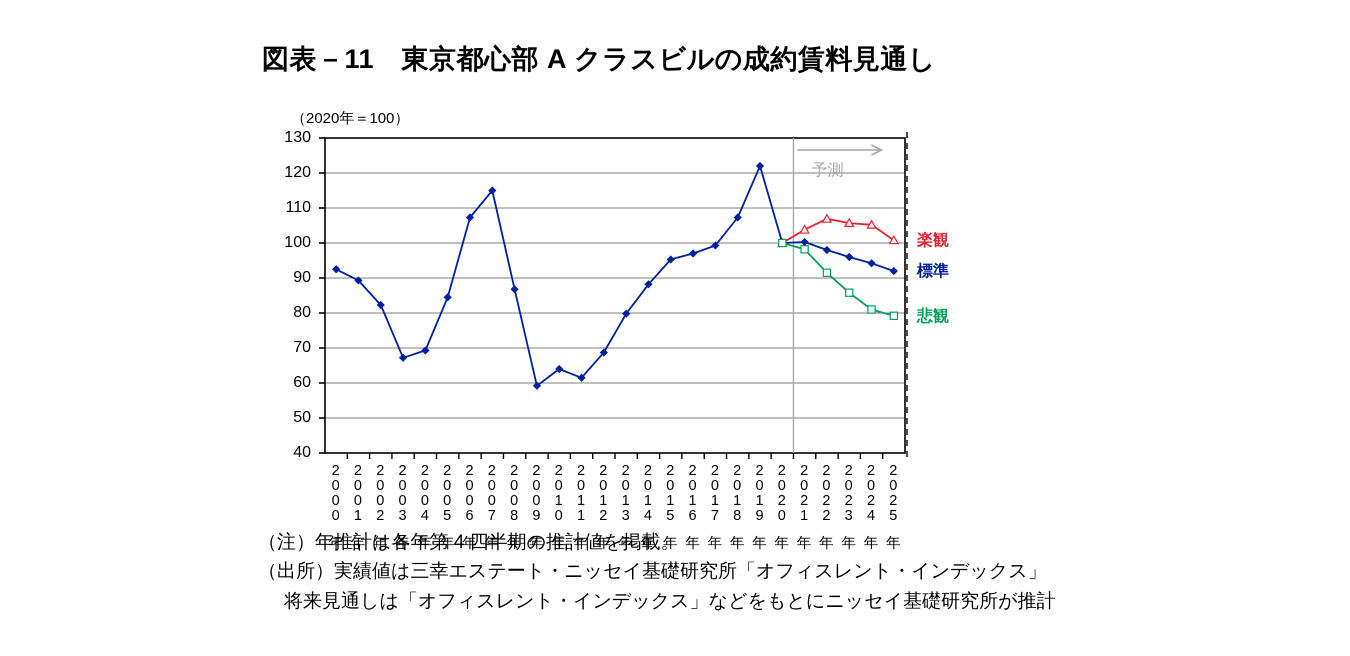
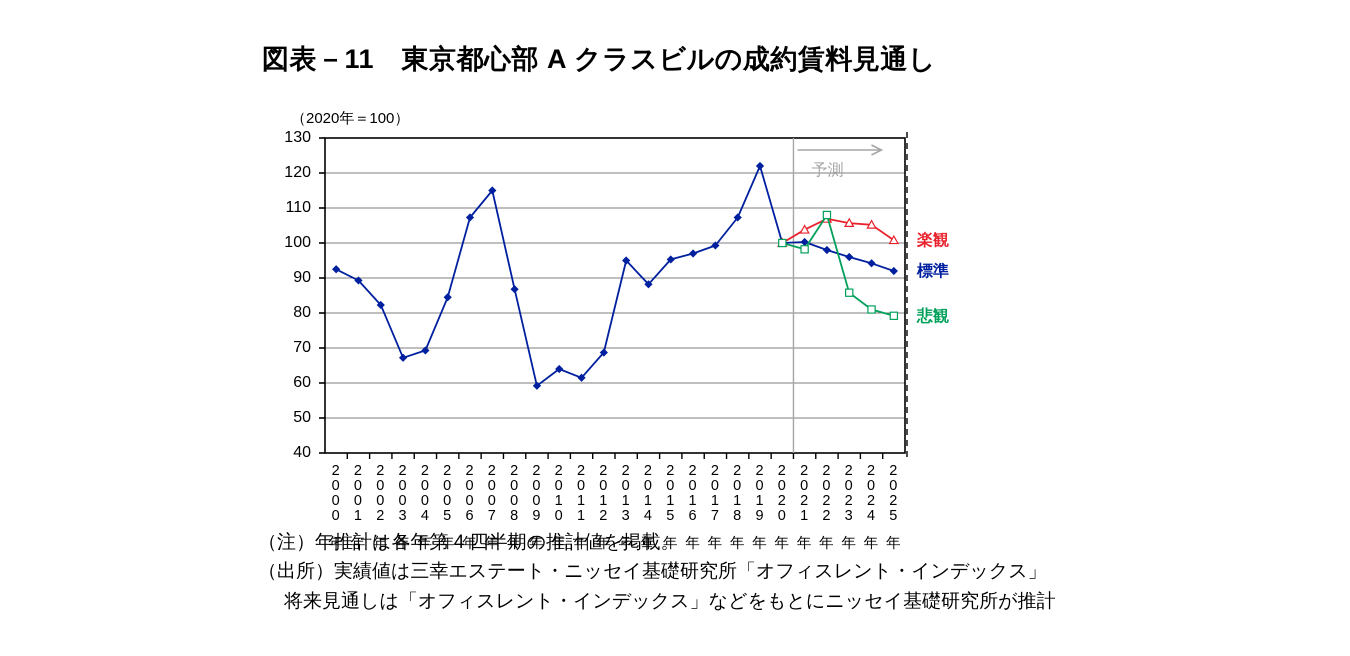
標準/2013年: 80 -> 95
悲観/2022年: 92 -> 108
